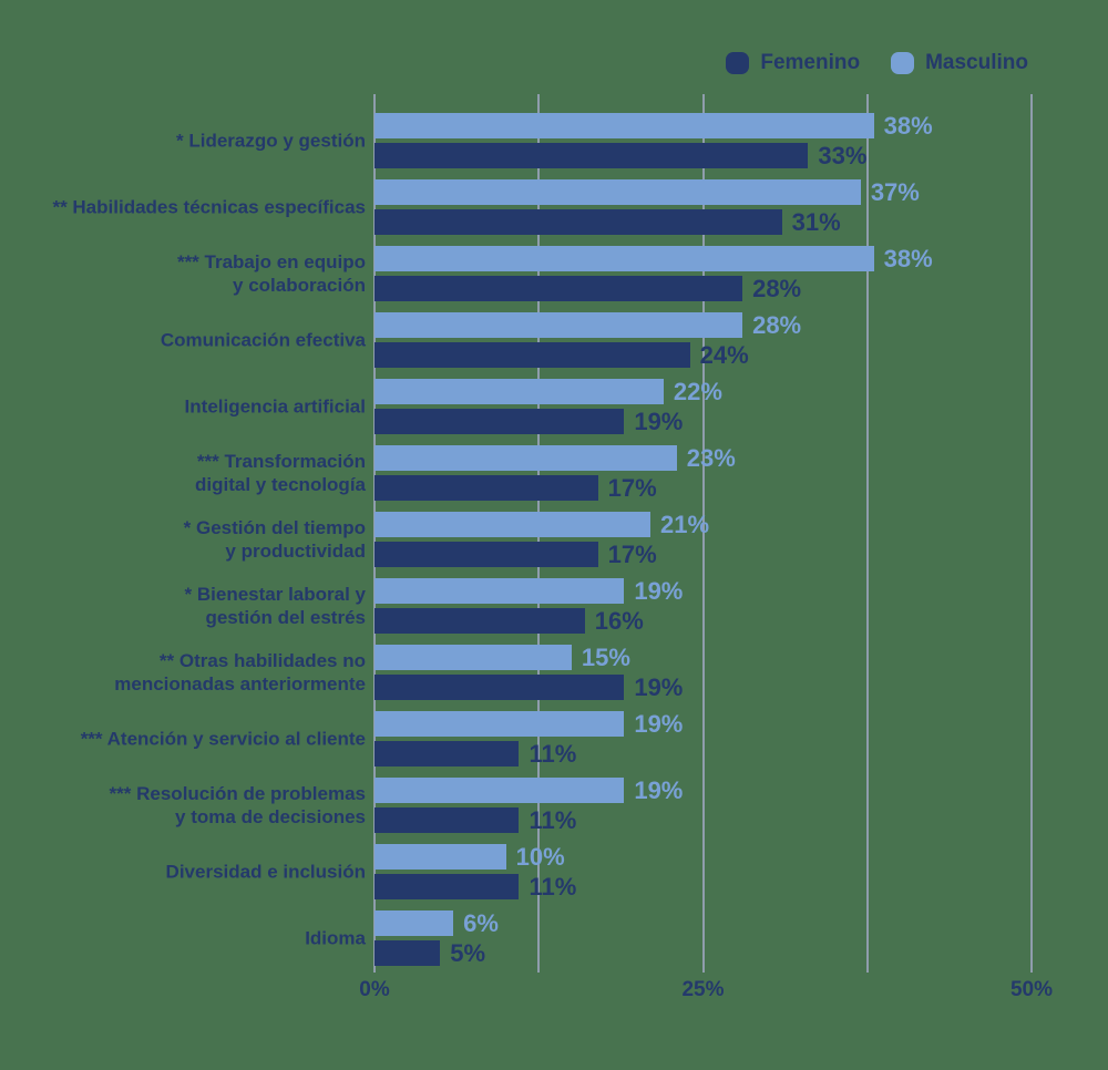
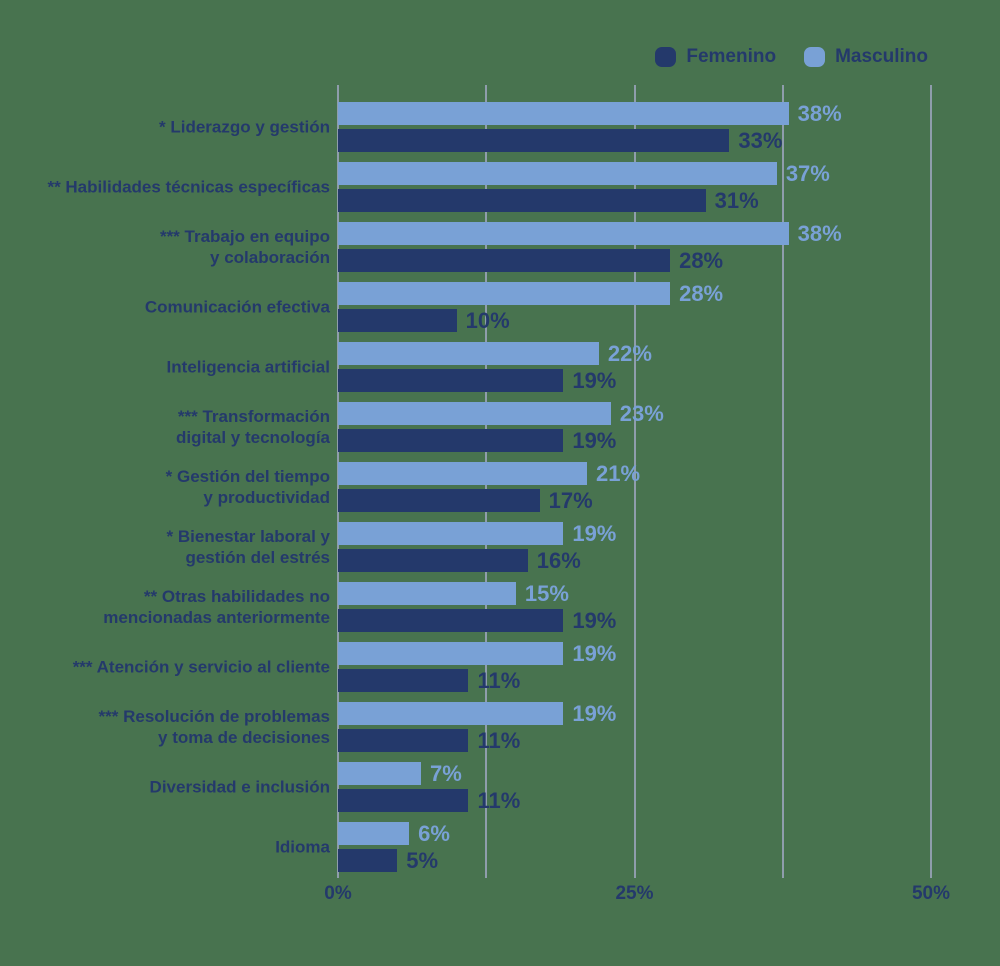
Femenino/Comunicación efectiva: 24% -> 10%
Femenino/*** Transformación digital y tecnología: 17% -> 19%
Masculino/Diversidad e inclusión: 10% -> 7%
